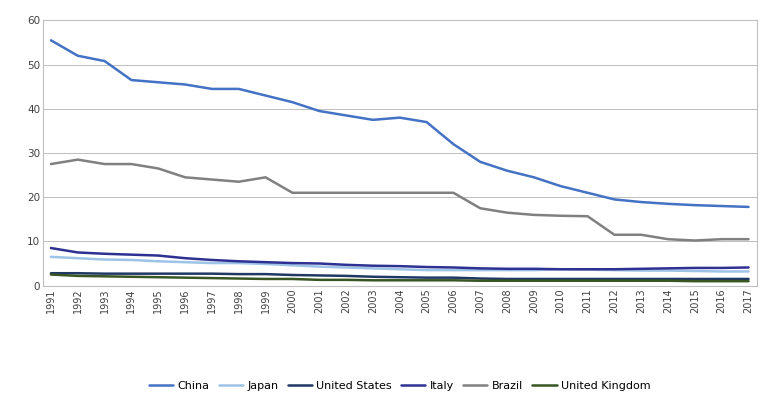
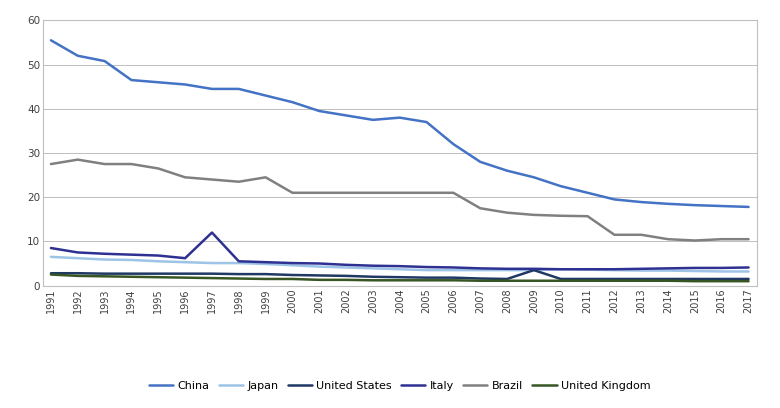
Italy/1997: 5.8 -> 12.0
United States/2009: 1.5 -> 3.5
